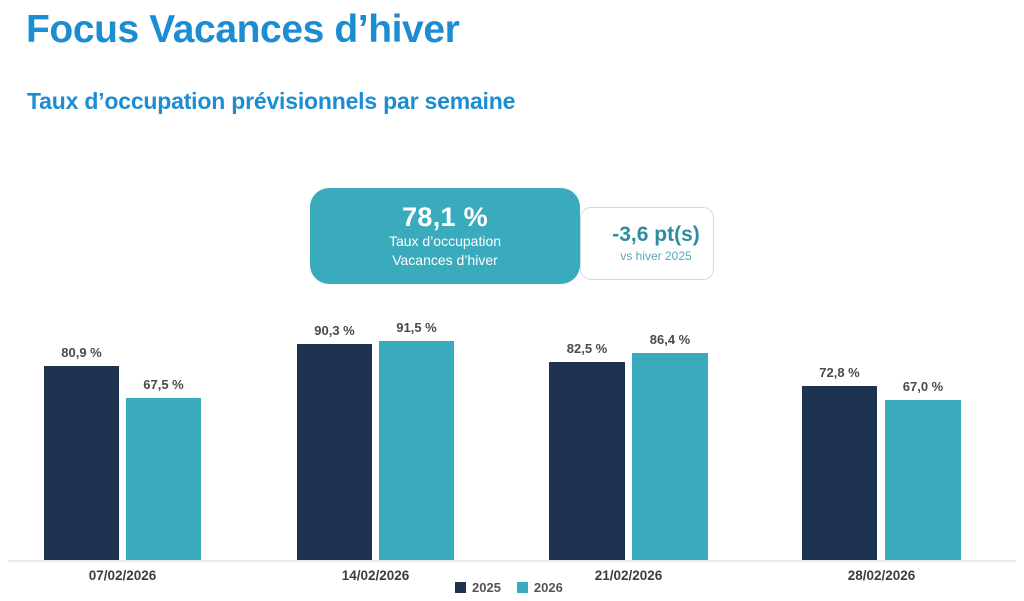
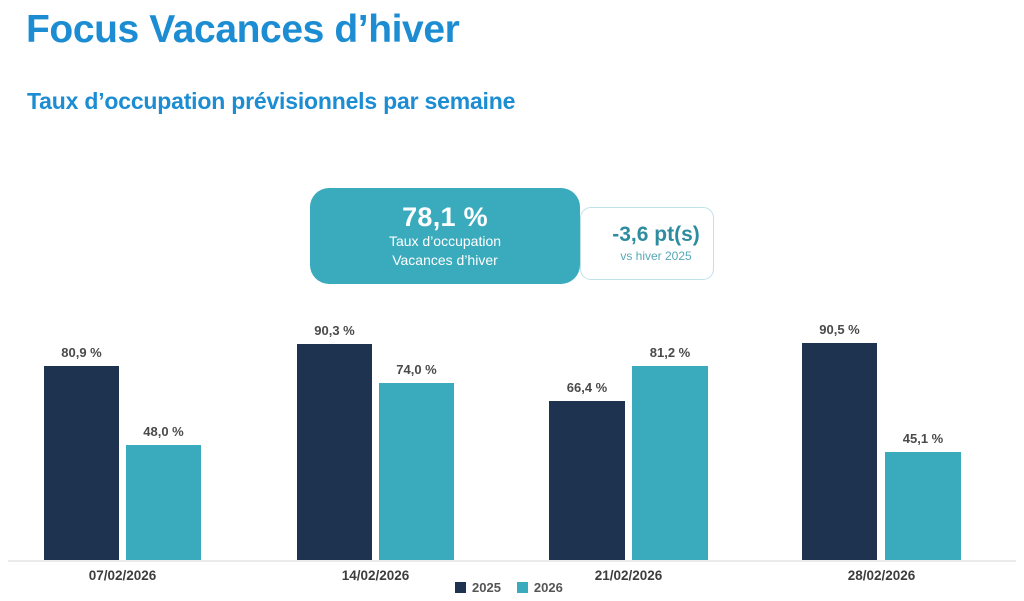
2026/07/02/2026: 67,5 -> 48,0
2026/14/02/2026: 91,5 -> 74,0
2025/21/02/2026: 82,5 -> 66,4
2026/21/02/2026: 86,4 -> 81,2
2025/28/02/2026: 72,8 -> 90,5
2026/28/02/2026: 67,0 -> 45,1
